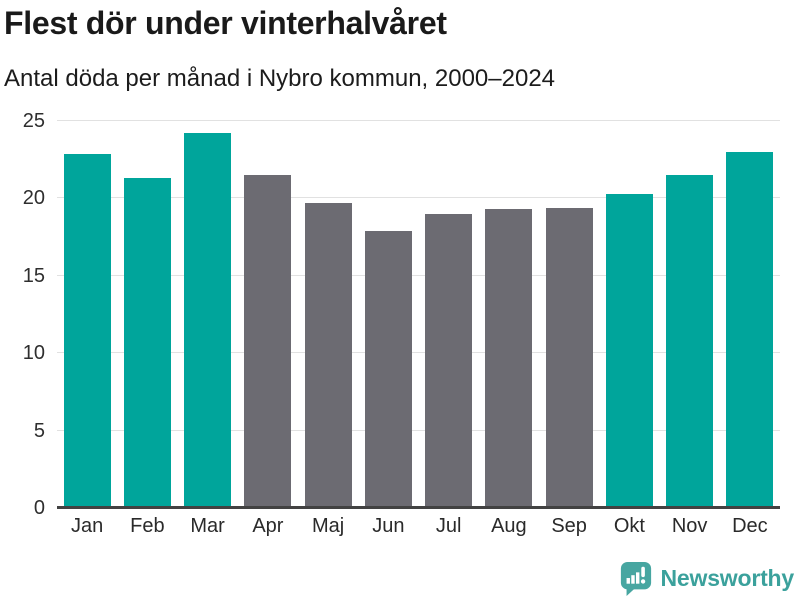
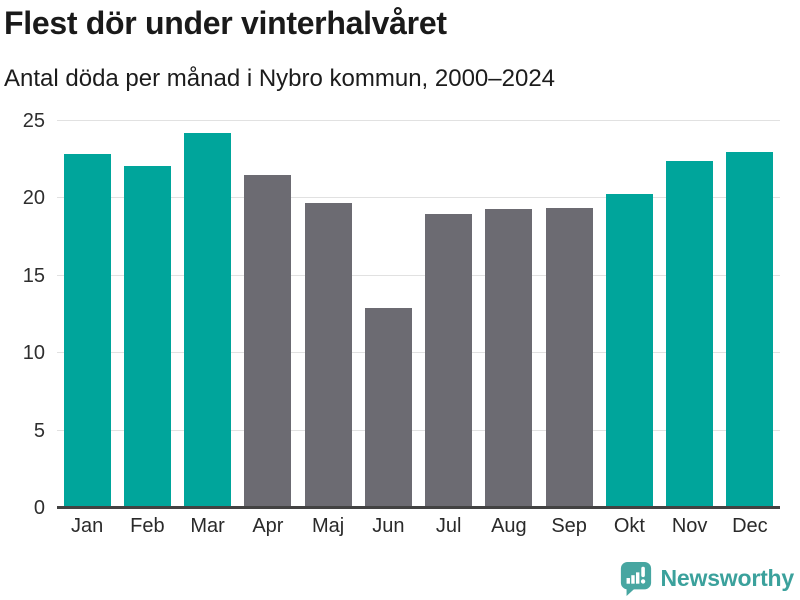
Feb: 21.3 -> 22.1
Jun: 17.9 -> 12.9
Nov: 21.5 -> 22.4
